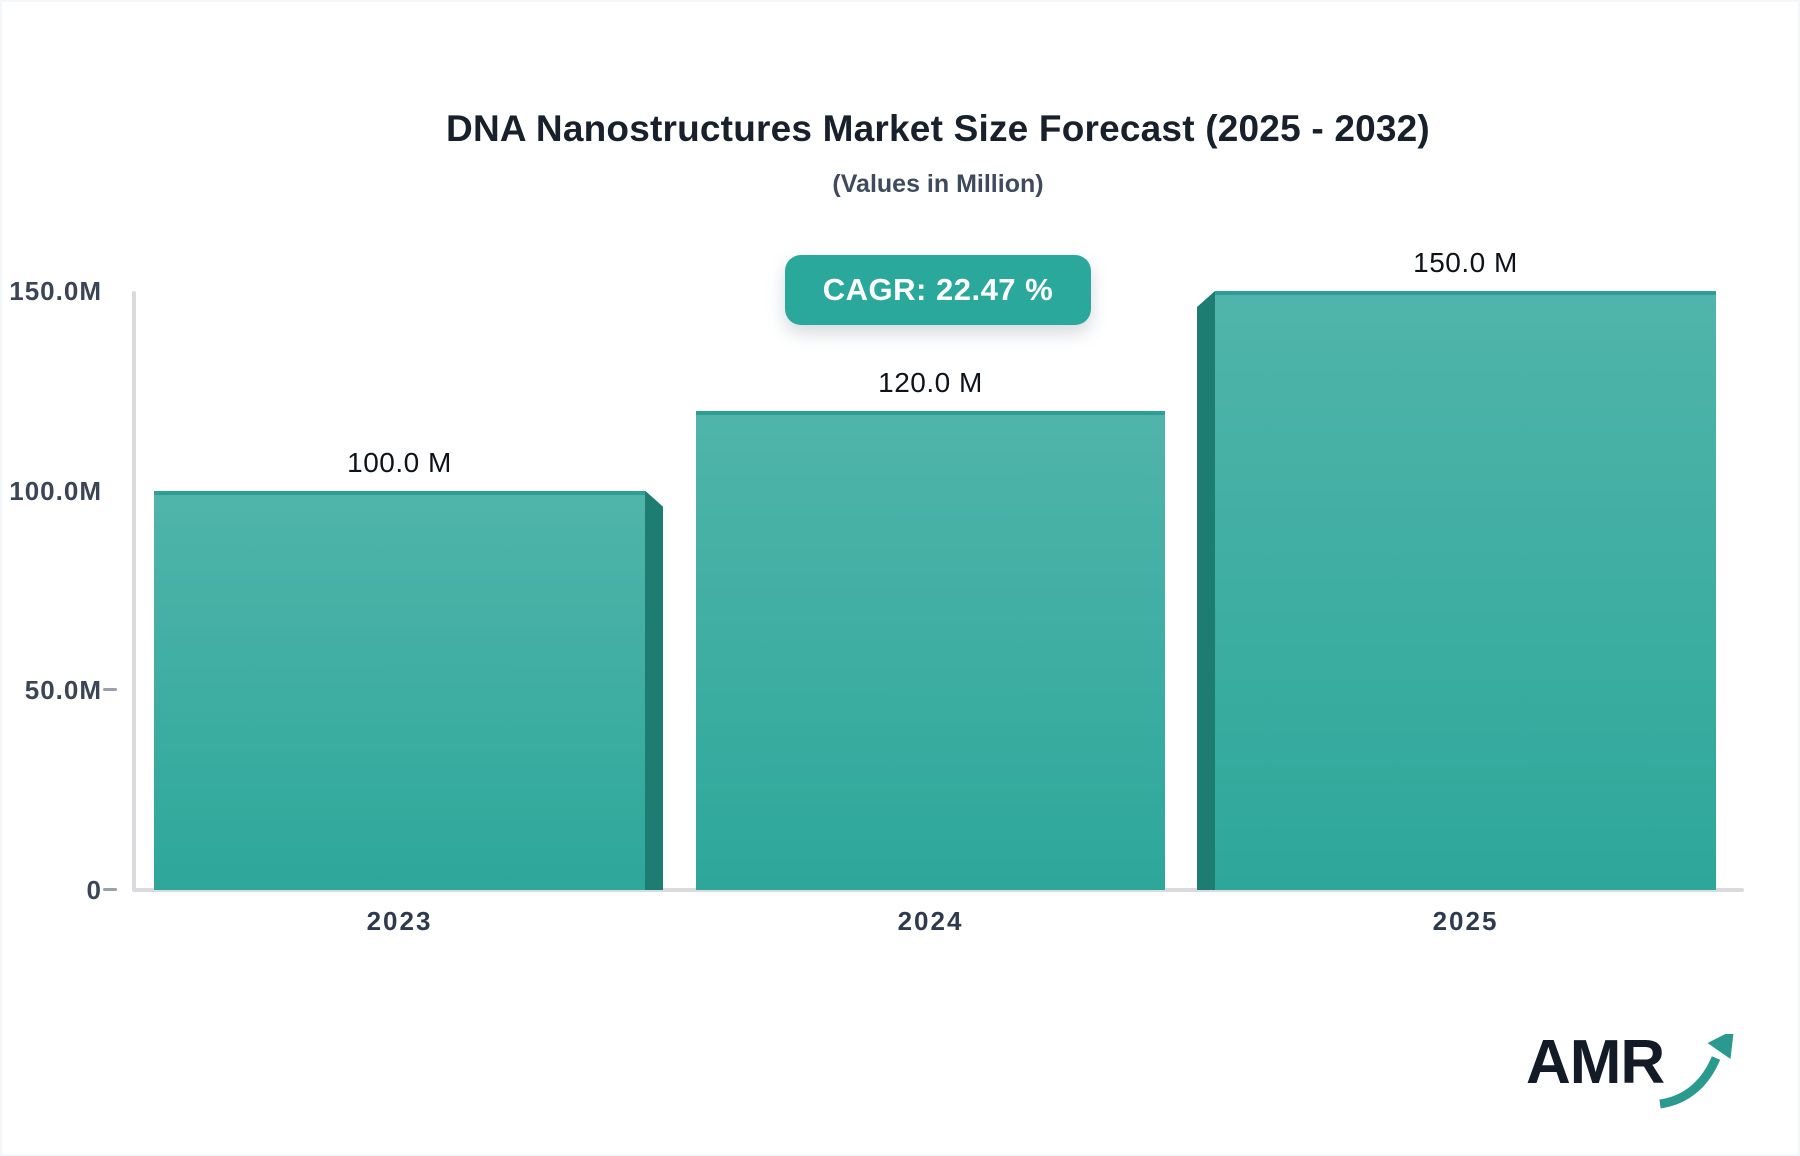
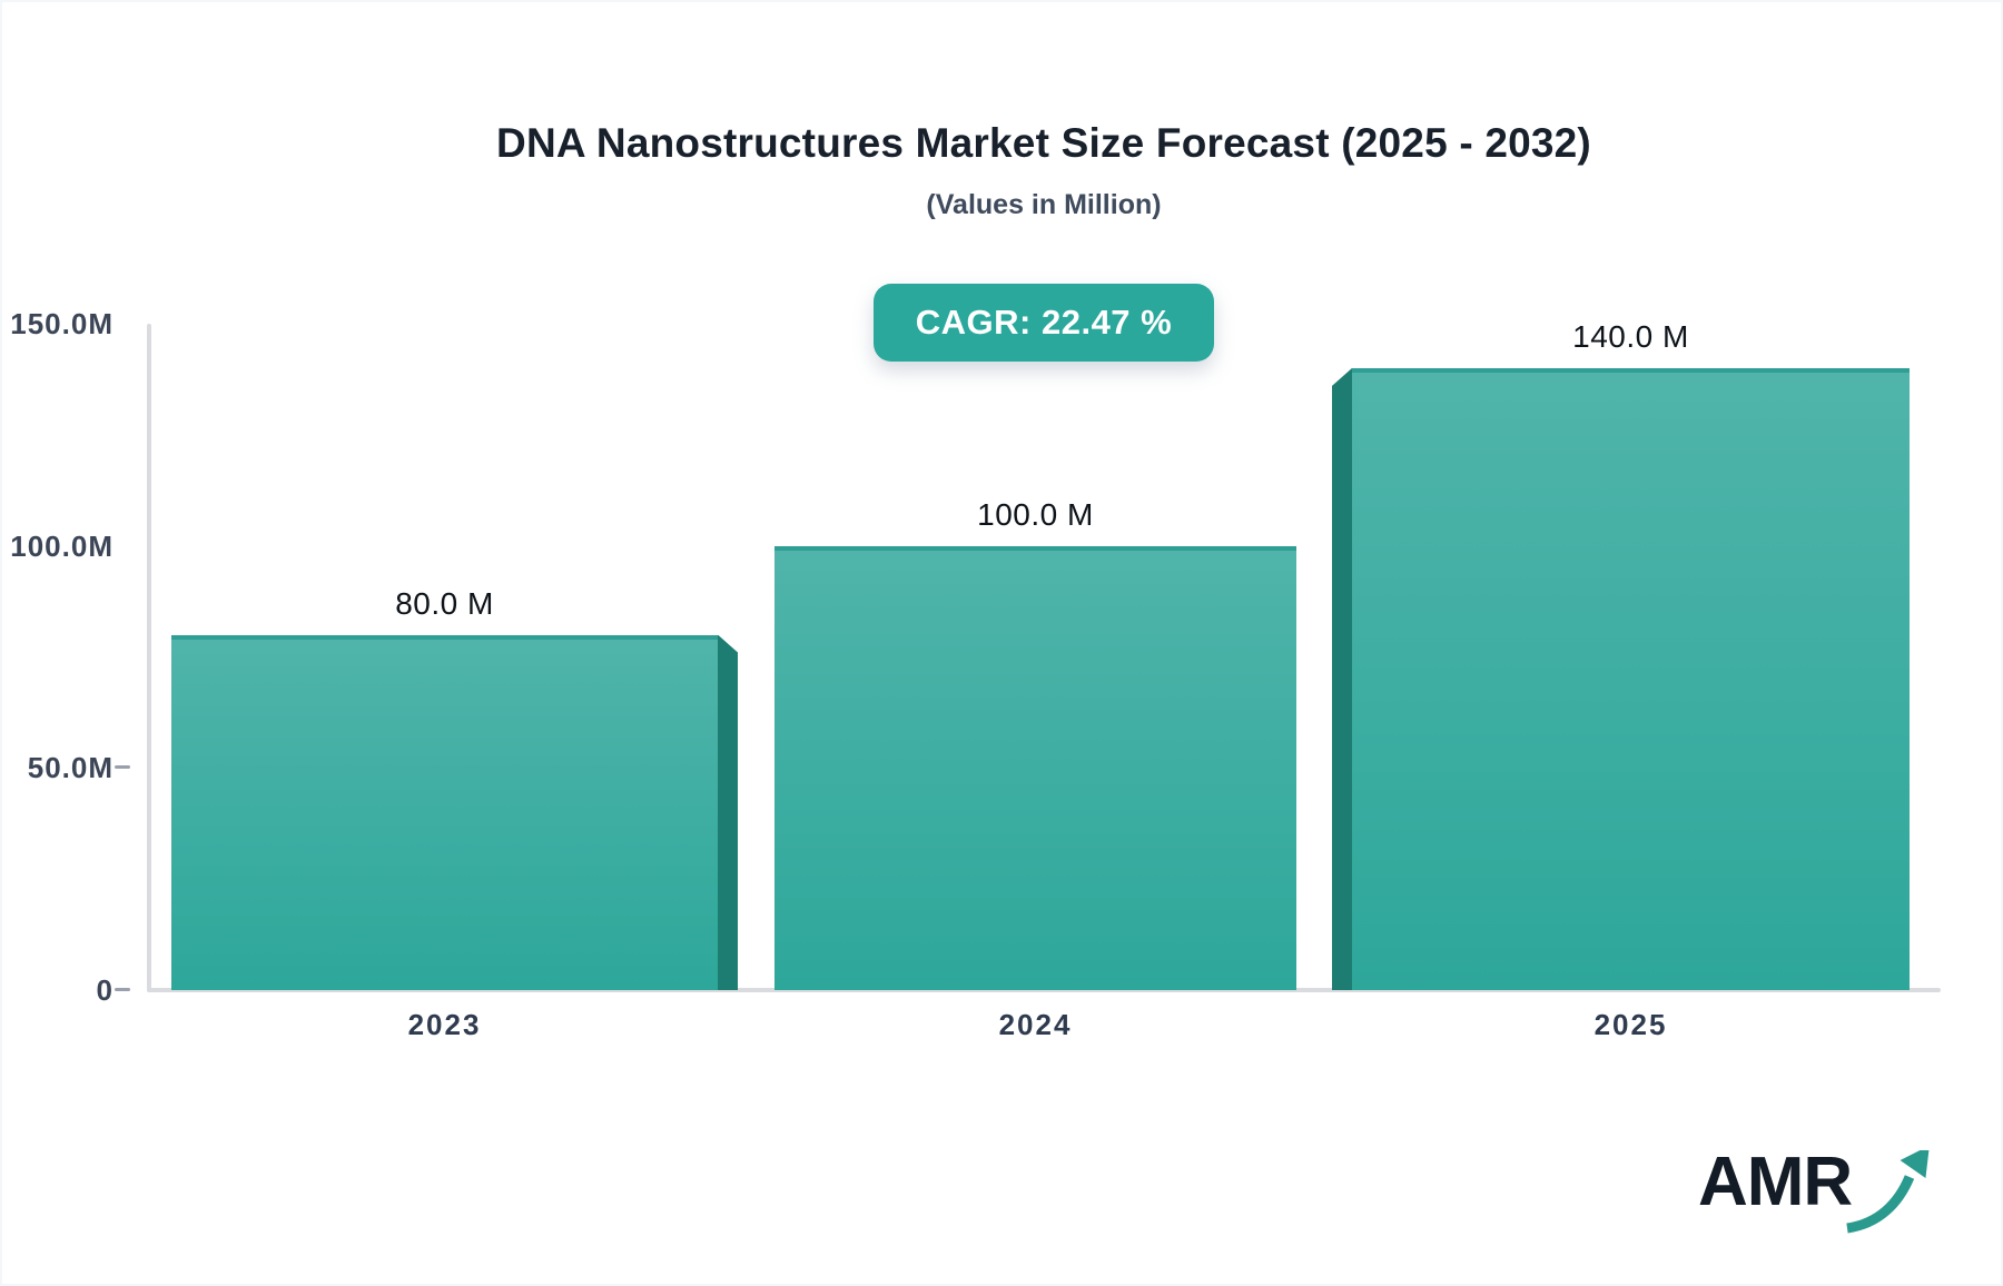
2023: 100.0 -> 80.0
2024: 120.0 -> 100.0
2025: 150.0 -> 140.0
